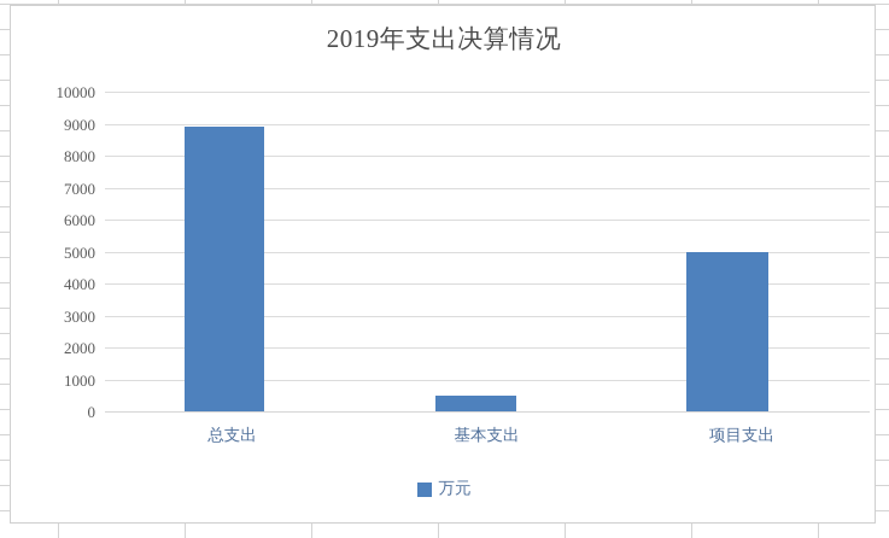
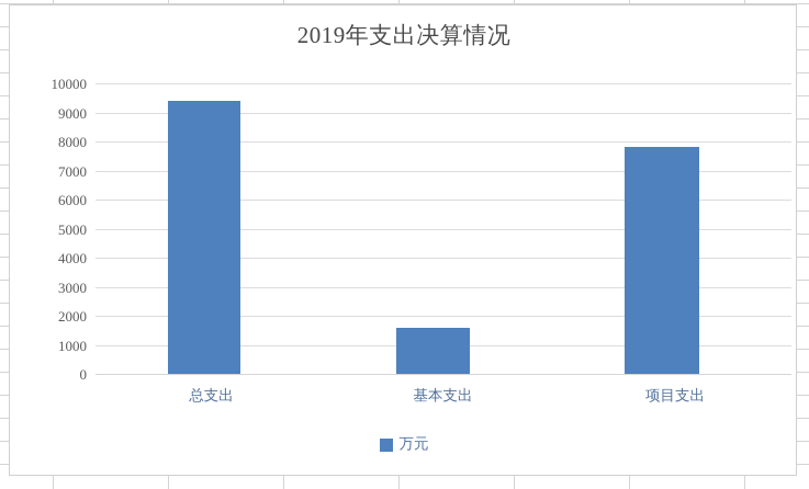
总支出: 8900 -> 9400
基本支出: 500 -> 1600
项目支出: 5000 -> 7800
